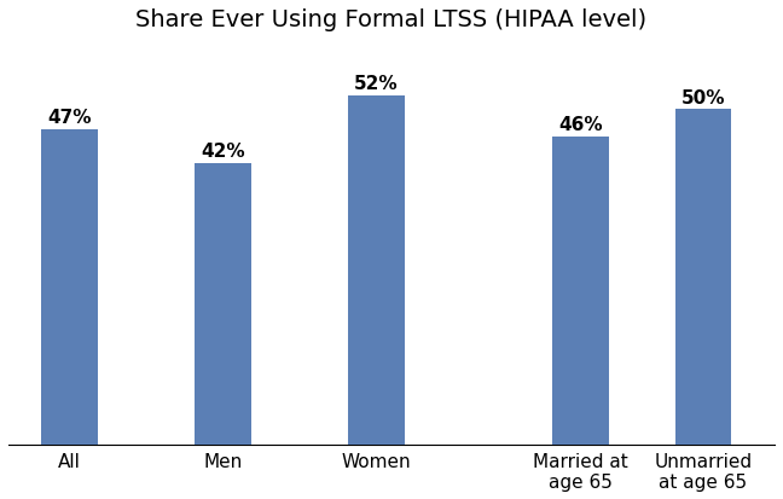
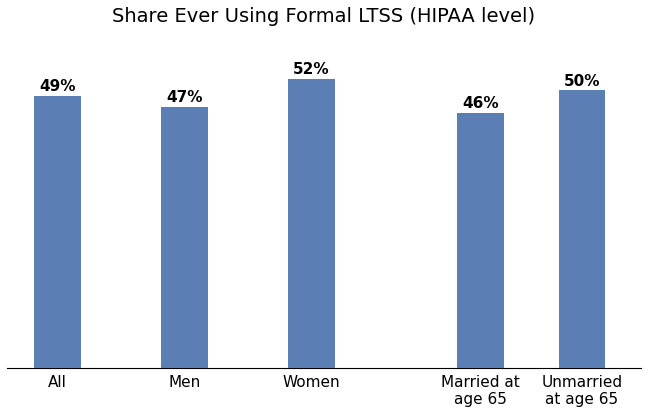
All: 47% -> 49%
Men: 42% -> 47%
